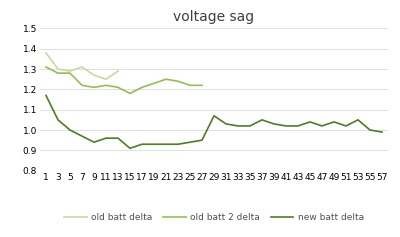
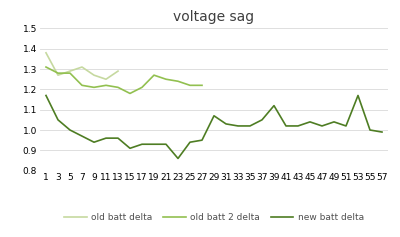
old batt delta/3: 1.30 -> 1.27
old batt 2 delta/19: 1.23 -> 1.27
new batt delta/23: 0.93 -> 0.86
new batt delta/39: 1.03 -> 1.12
new batt delta/53: 1.05 -> 1.17
